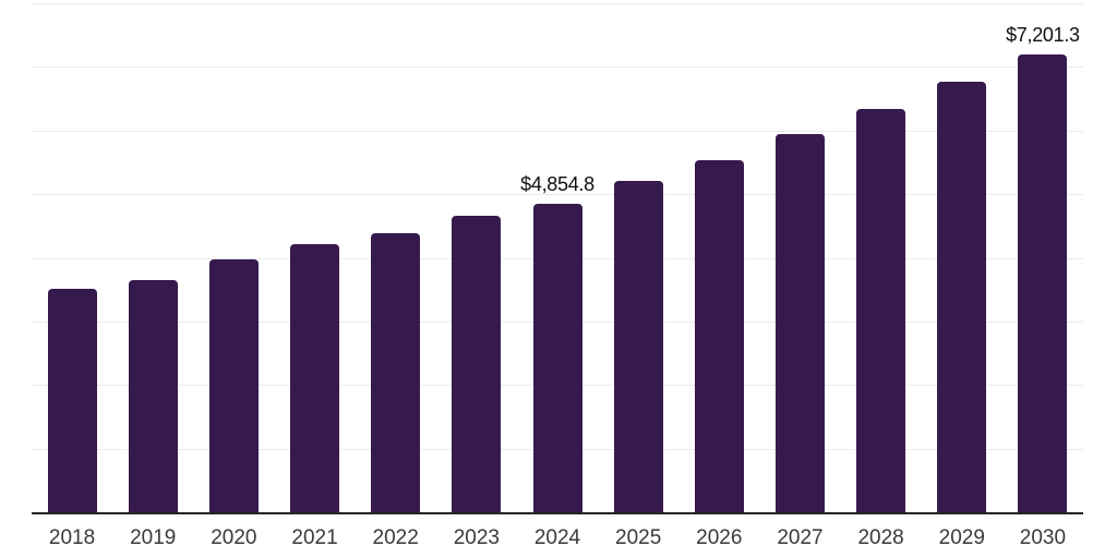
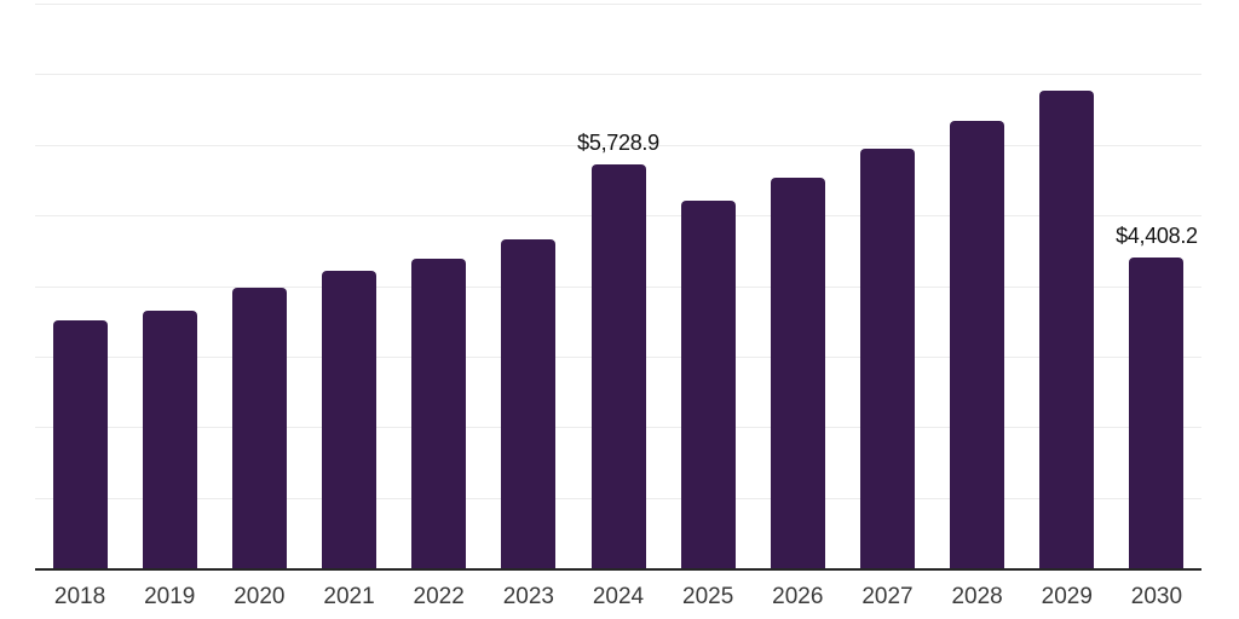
2024: $4,854.8 -> $5,728.9
2030: $7,201.3 -> $4,408.2
